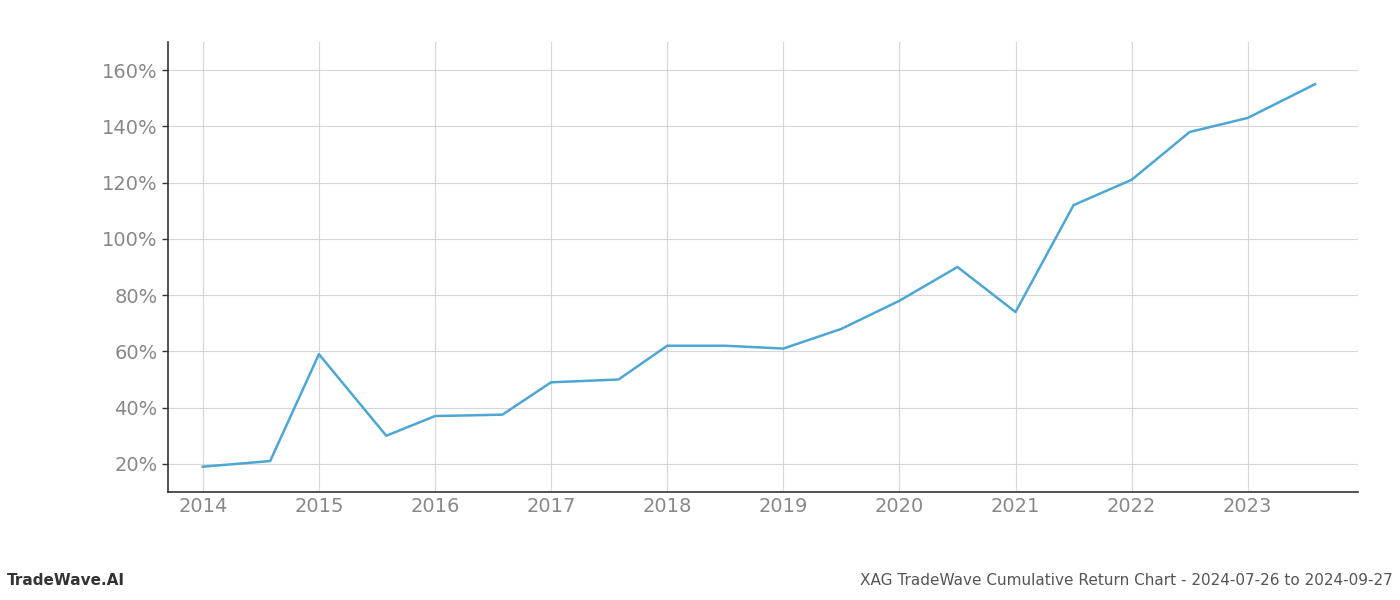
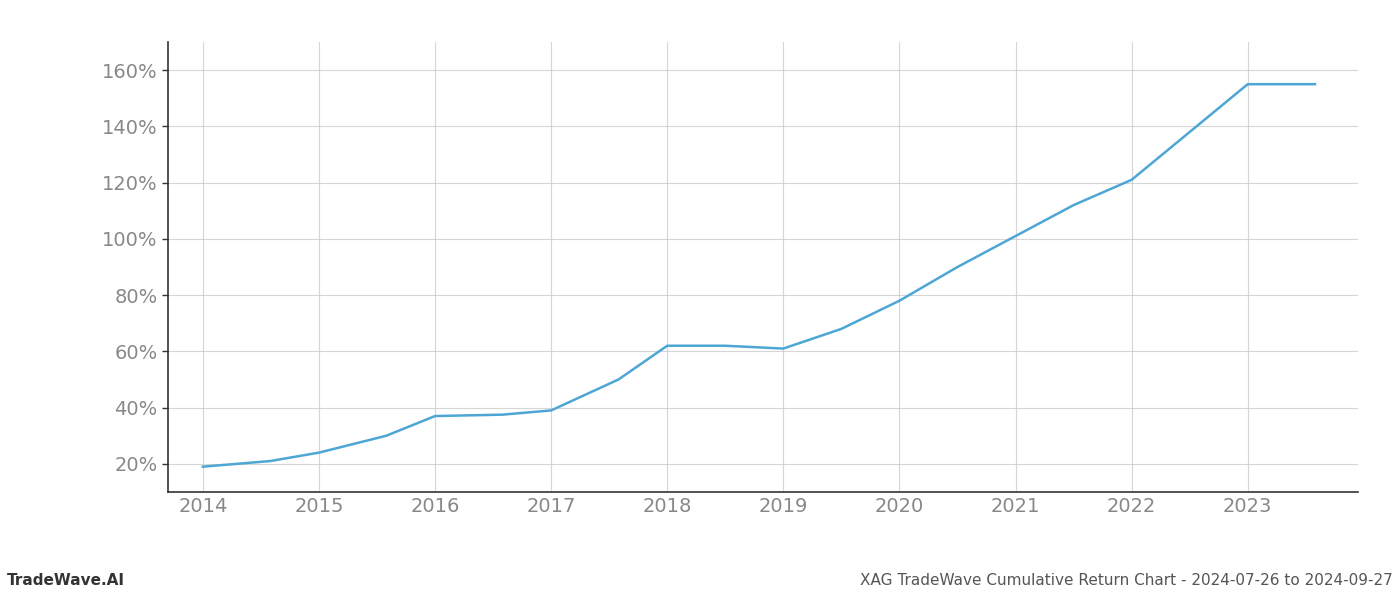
2015: 59.0% -> 24.0%
2017: 49.0% -> 39.0%
2021: 74.0% -> 101.0%
2023: 143.0% -> 155.0%
